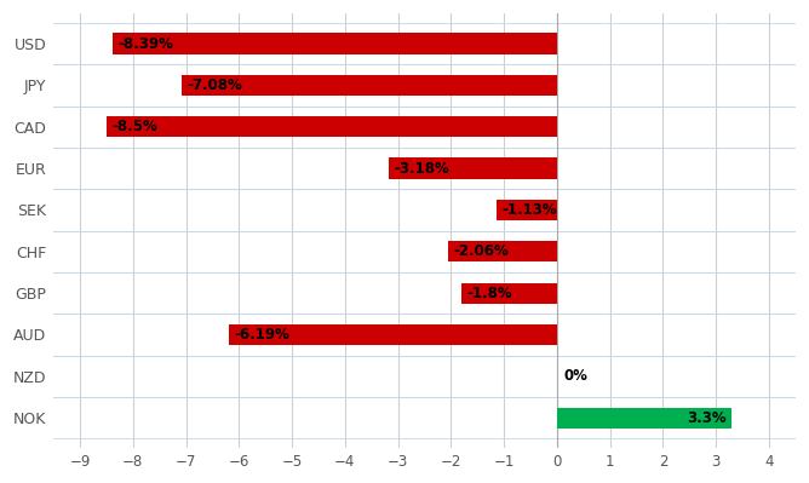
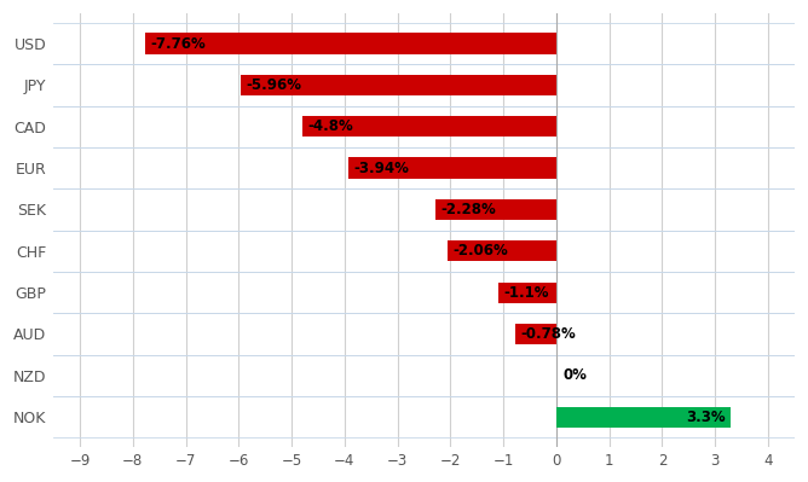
USD: -8.39% -> -7.76%
JPY: -7.08% -> -5.96%
CAD: -8.5% -> -4.8%
EUR: -3.18% -> -3.94%
SEK: -1.13% -> -2.28%
GBP: -1.8% -> -1.1%
AUD: -6.19% -> -0.78%
